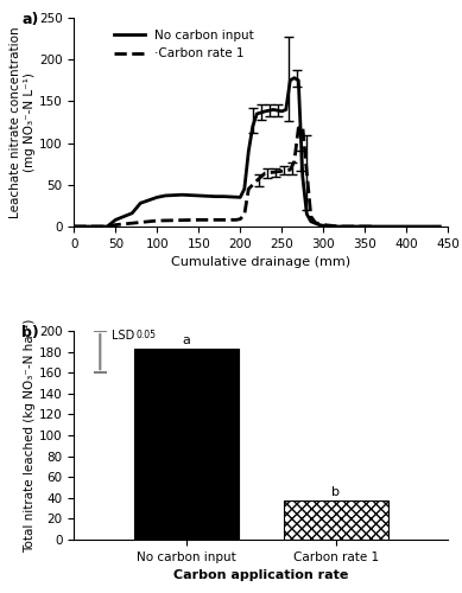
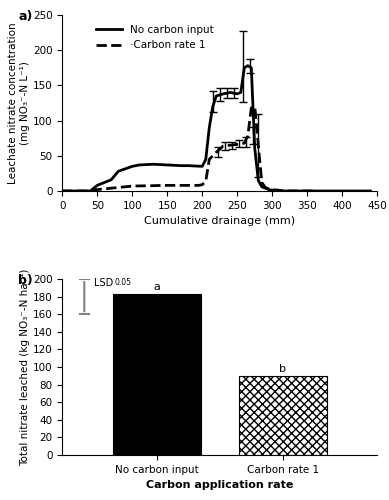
Carbon rate 1: 38 -> 90
